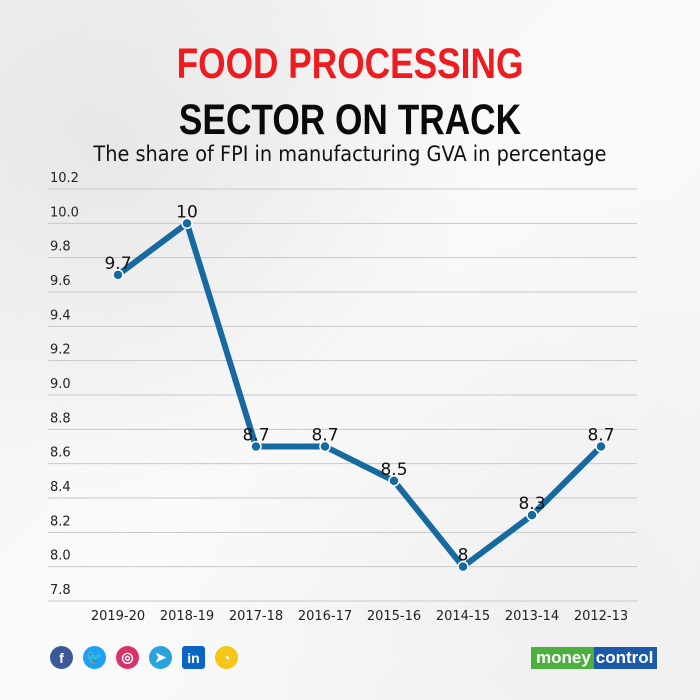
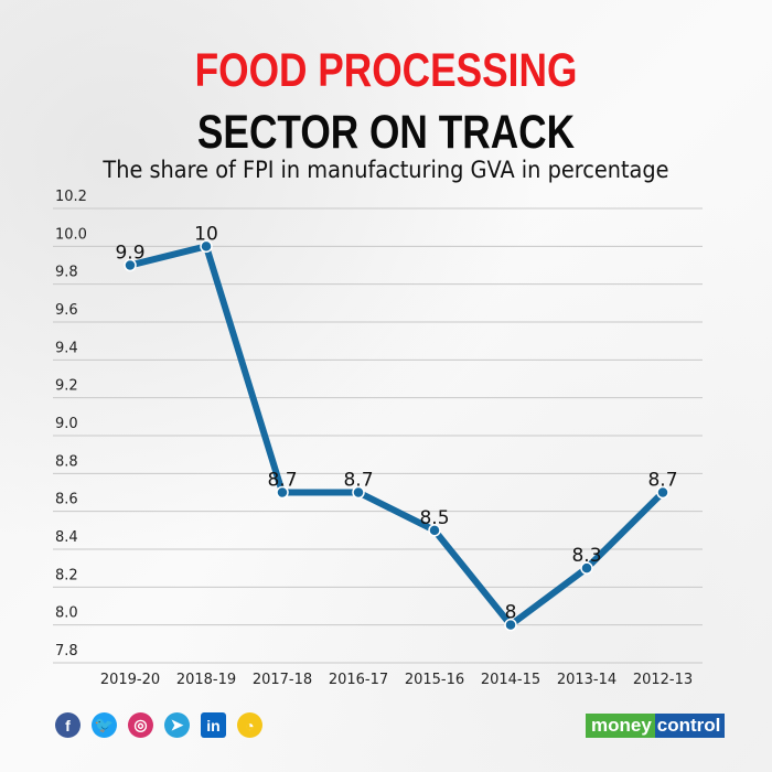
2019-20: 9.7 -> 9.9
